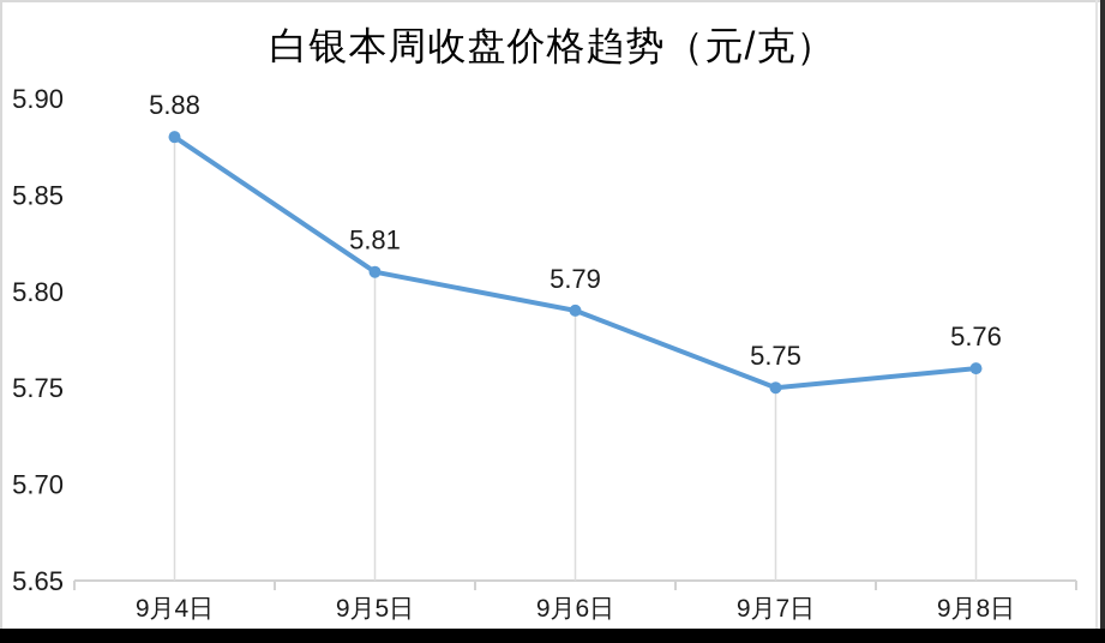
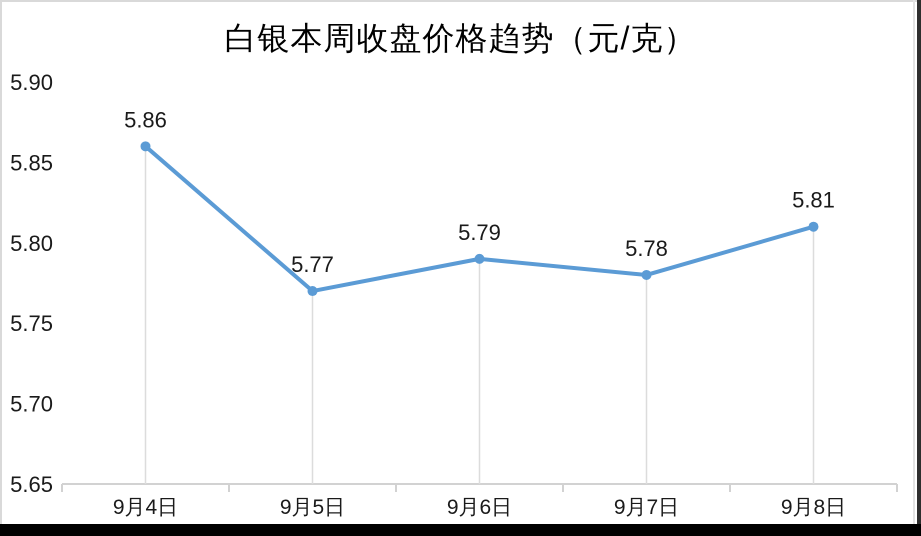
9月4日: 5.88 -> 5.86
9月5日: 5.81 -> 5.77
9月7日: 5.75 -> 5.78
9月8日: 5.76 -> 5.81
